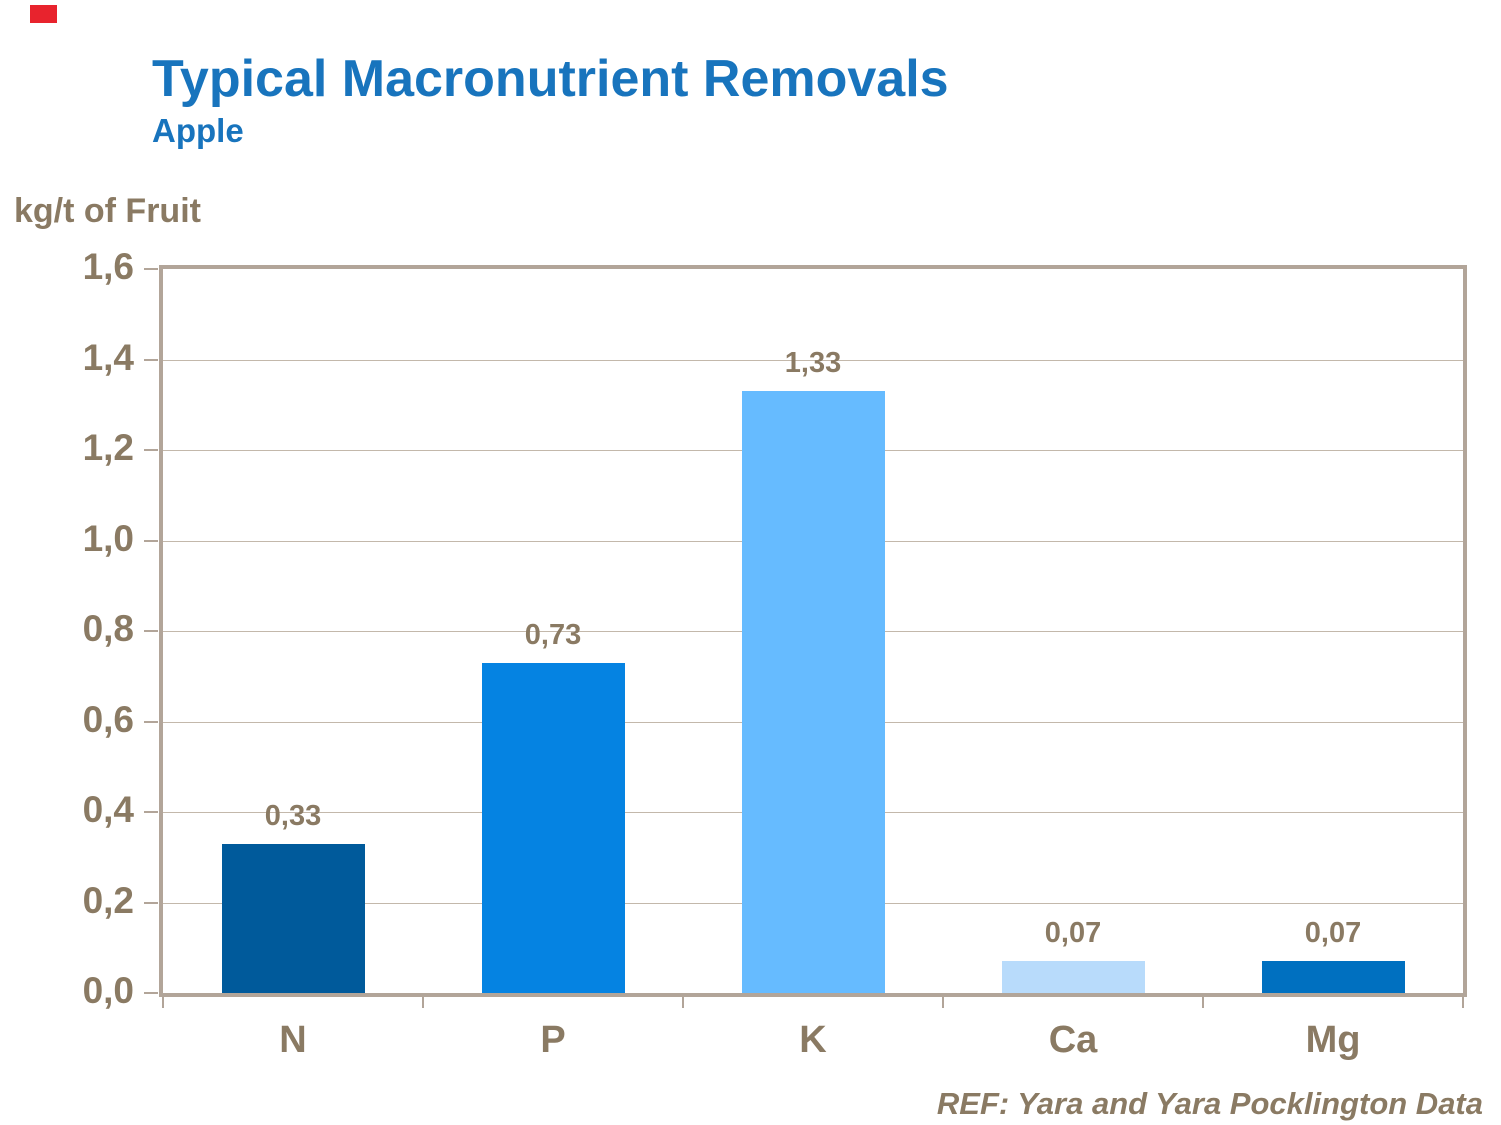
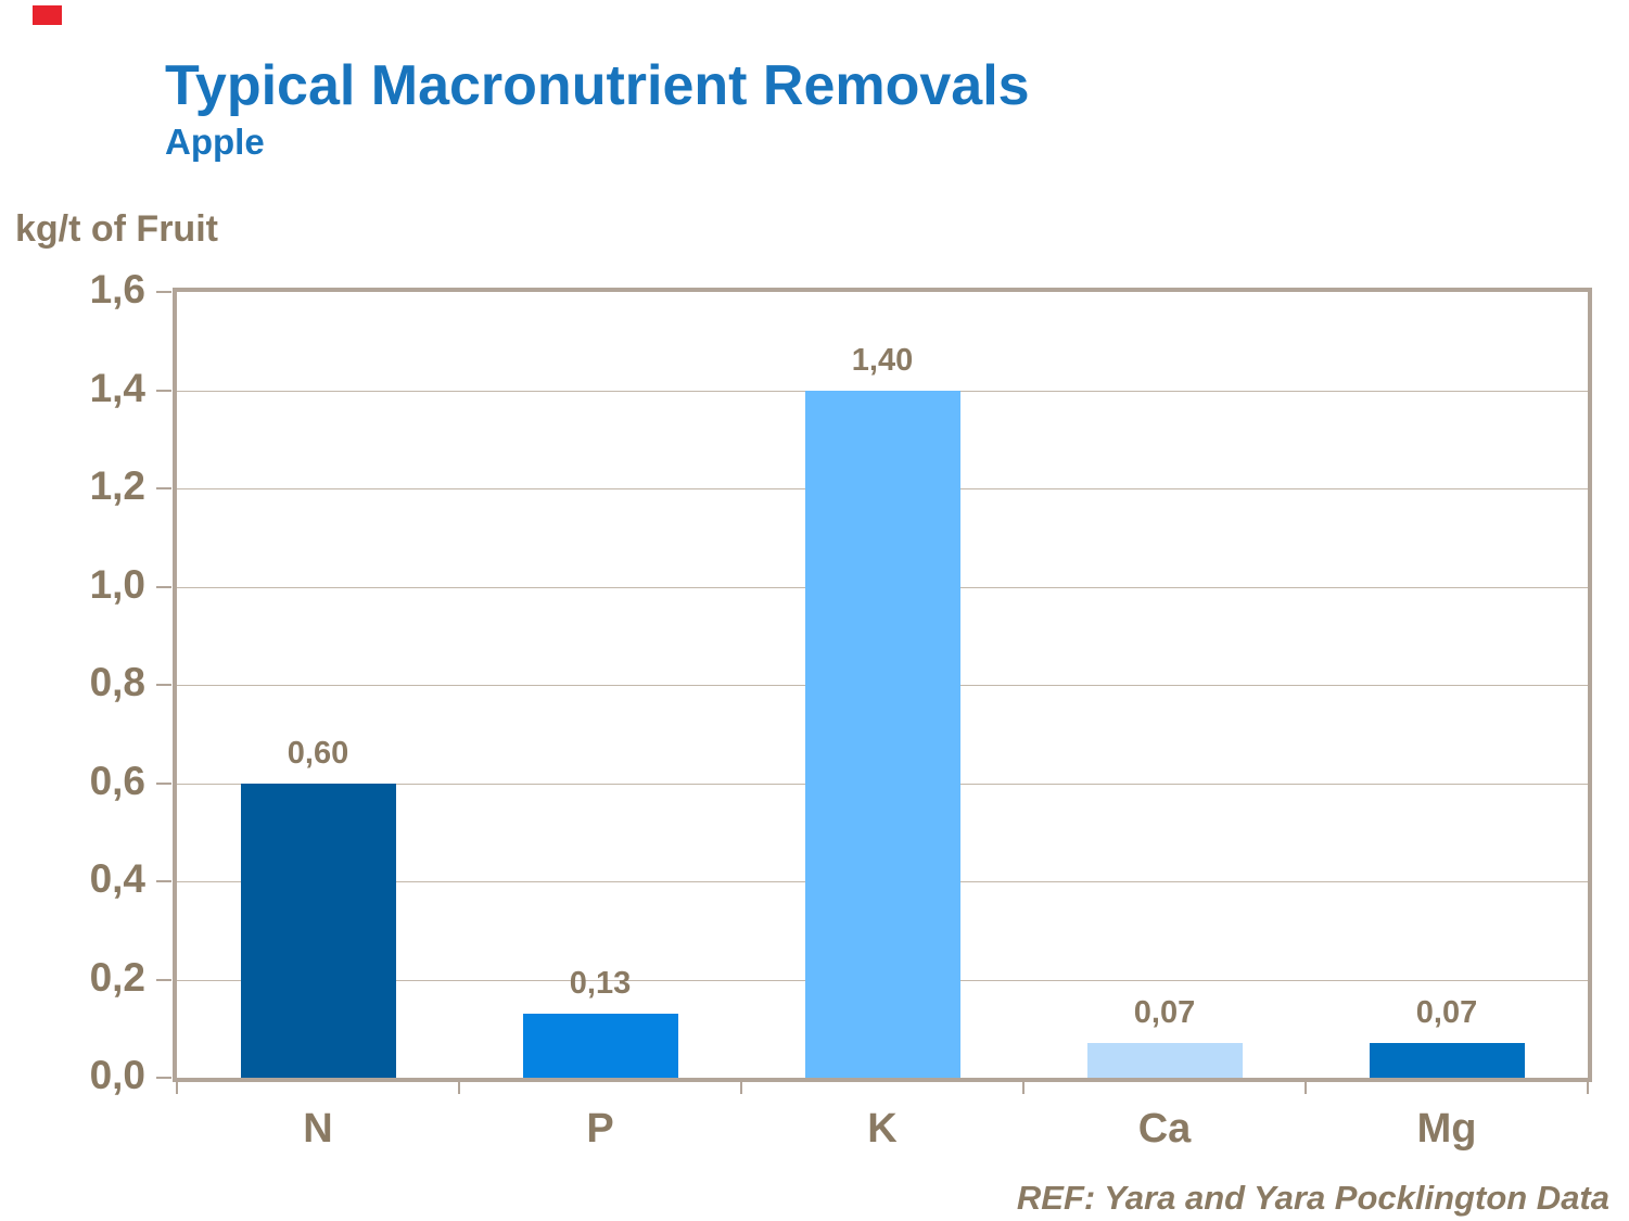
N: 0,33 -> 0,60
P: 0,73 -> 0,13
K: 1,33 -> 1,40
